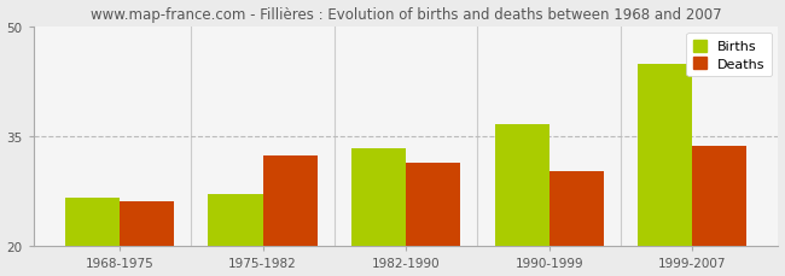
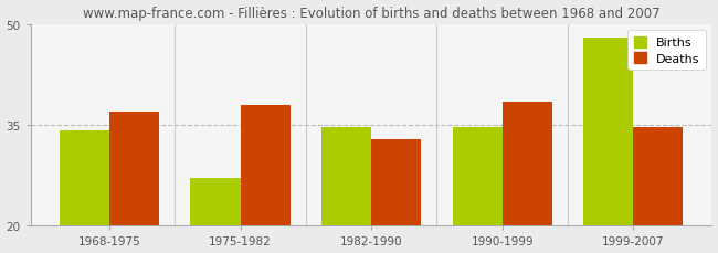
Births/1968-1975: 26.6 -> 34.2
Deaths/1968-1975: 26.2 -> 37.0
Deaths/1975-1982: 32.4 -> 38.0
Births/1982-1990: 33.4 -> 34.7
Deaths/1982-1990: 31.4 -> 32.8
Births/1990-1999: 36.6 -> 34.7
Deaths/1990-1999: 30.2 -> 38.5
Births/1999-2007: 44.8 -> 48.0
Deaths/1999-2007: 33.6 -> 34.6
